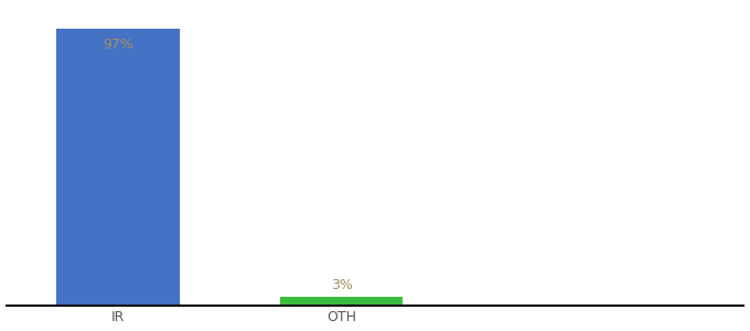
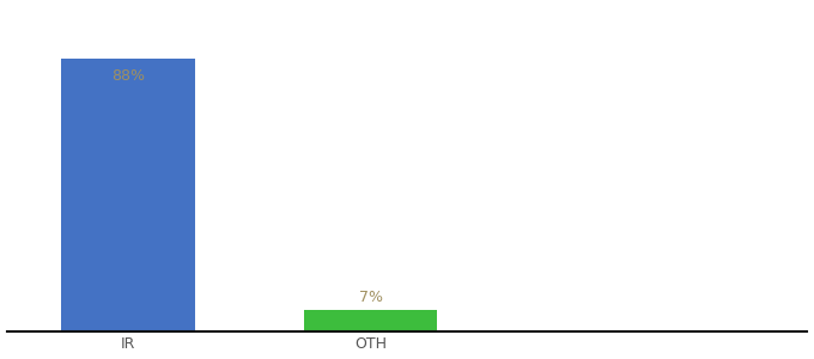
IR: 97% -> 88%
OTH: 3% -> 7%
